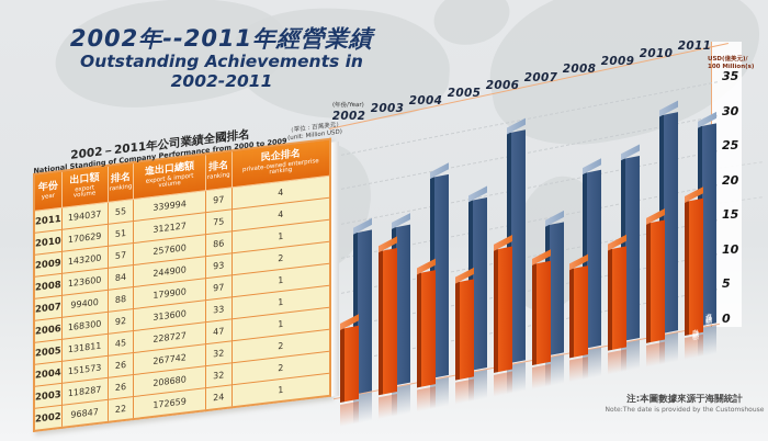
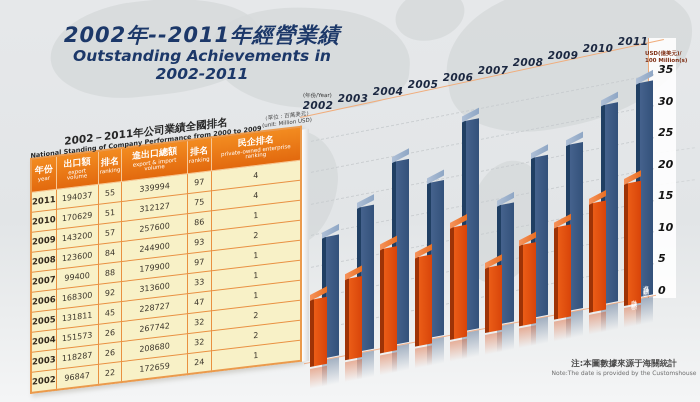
進出口總額/2002: 21 -> 17
出口總額/2003: 19 -> 12
出口總額/2007: 14 -> 10
進出口總額/2011: 29 -> 34
